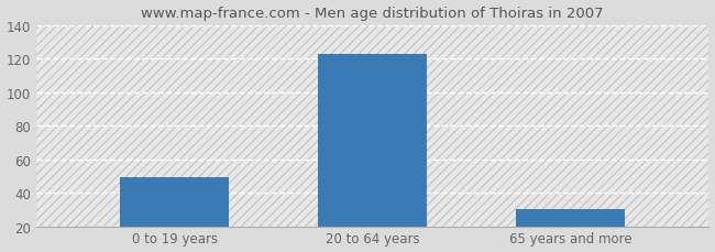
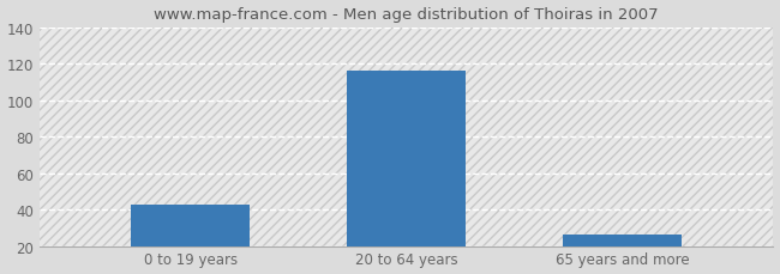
0 to 19 years: 49 -> 43
20 to 64 years: 123 -> 116
65 years and more: 30 -> 26
